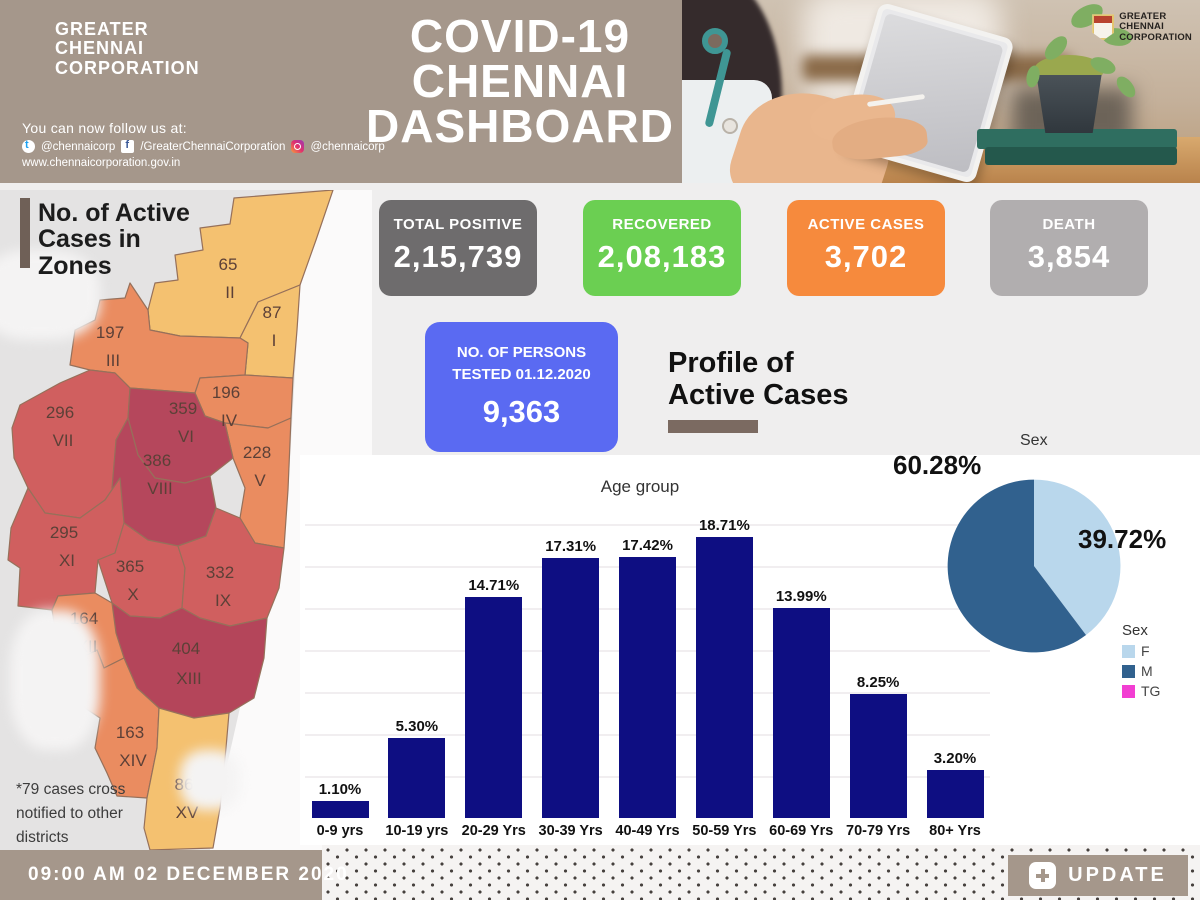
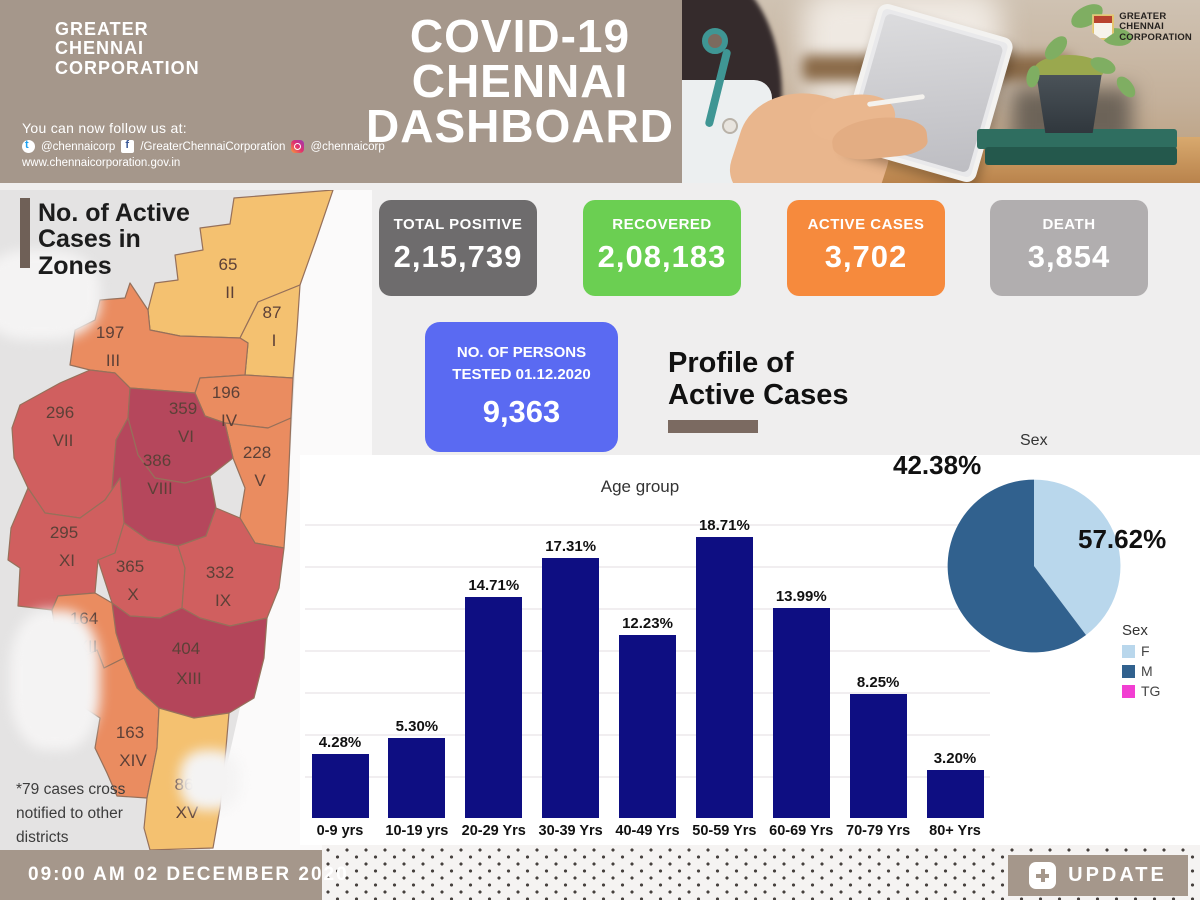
Age group/0-9 yrs: 1.10% -> 4.28%
Age group/40-49 Yrs: 17.42% -> 12.23%
Sex/F: 39.72% -> 57.62%
Sex/M: 60.28% -> 42.38%
